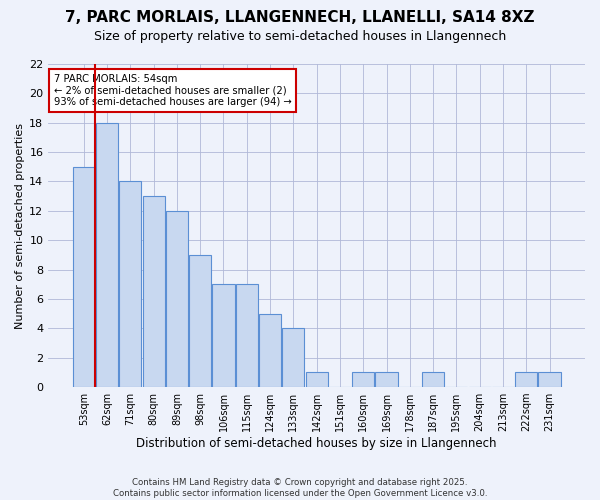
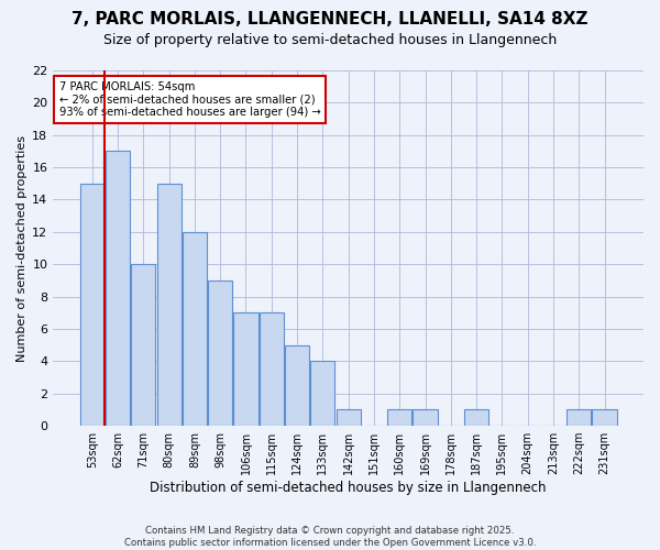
62sqm: 18 -> 17
71sqm: 14 -> 10
80sqm: 13 -> 15
